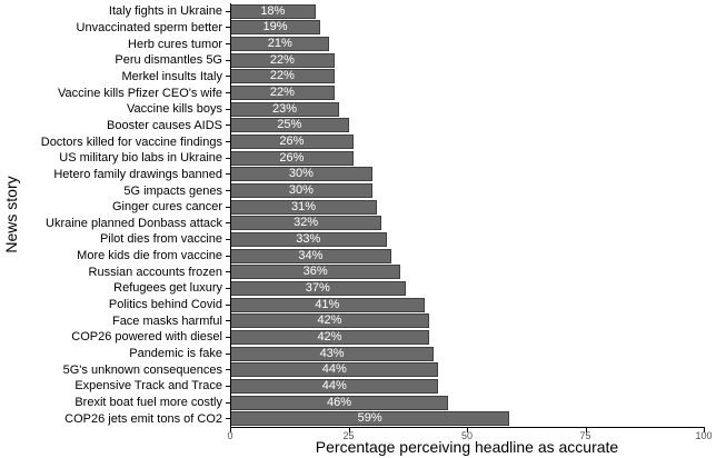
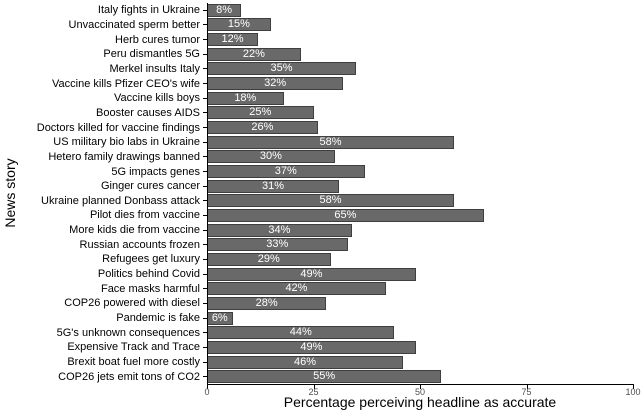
Italy fights in Ukraine: 18% -> 8%
Unvaccinated sperm better: 19% -> 15%
Herb cures tumor: 21% -> 12%
Merkel insults Italy: 22% -> 35%
Vaccine kills Pfizer CEO's wife: 22% -> 32%
Vaccine kills boys: 23% -> 18%
US military bio labs in Ukraine: 26% -> 58%
5G impacts genes: 30% -> 37%
Ukraine planned Donbass attack: 32% -> 58%
Pilot dies from vaccine: 33% -> 65%
Russian accounts frozen: 36% -> 33%
Refugees get luxury: 37% -> 29%
Politics behind Covid: 41% -> 49%
COP26 powered with diesel: 42% -> 28%
Pandemic is fake: 43% -> 6%
Expensive Track and Trace: 44% -> 49%
COP26 jets emit tons of CO2: 59% -> 55%
